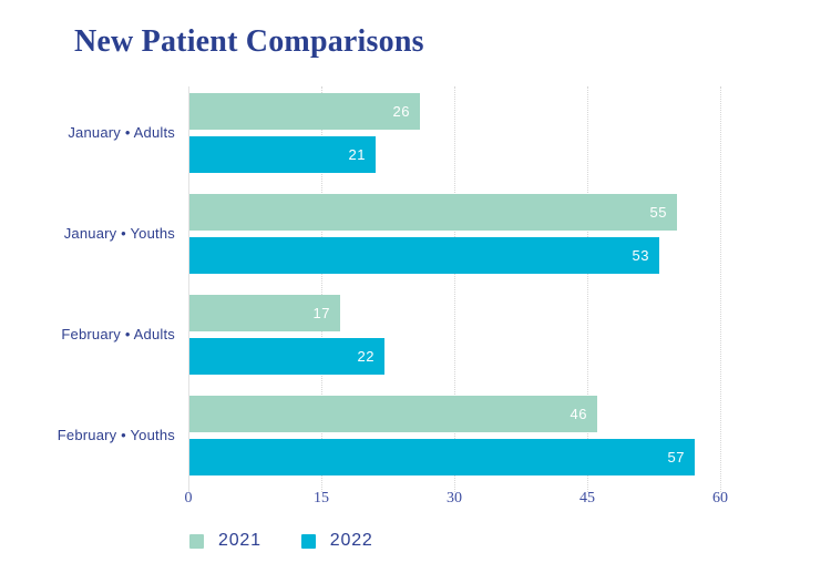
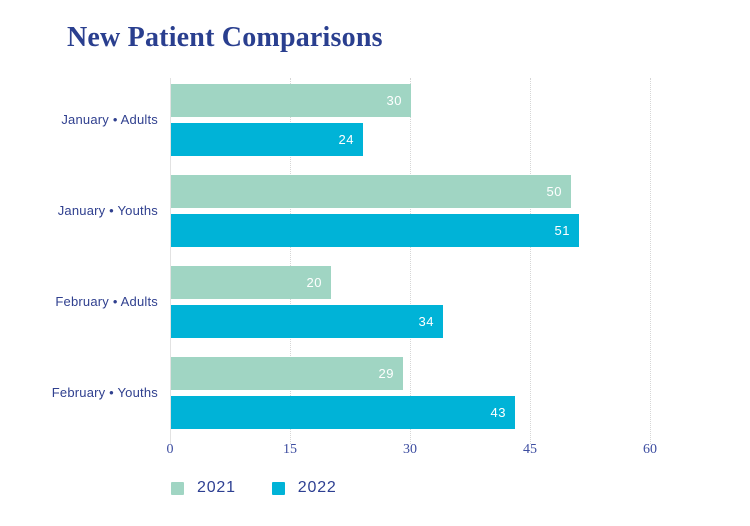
2021/January • Adults: 26 -> 30
2022/January • Adults: 21 -> 24
2021/January • Youths: 55 -> 50
2022/January • Youths: 53 -> 51
2021/February • Adults: 17 -> 20
2022/February • Adults: 22 -> 34
2021/February • Youths: 46 -> 29
2022/February • Youths: 57 -> 43
